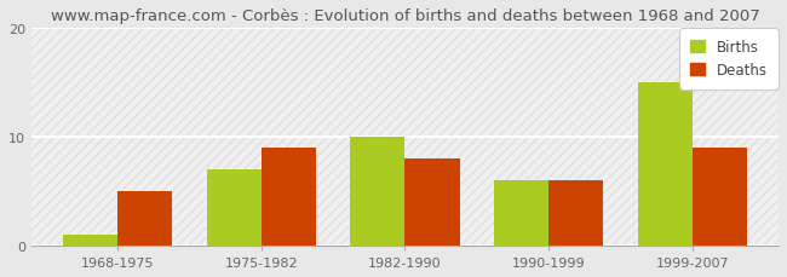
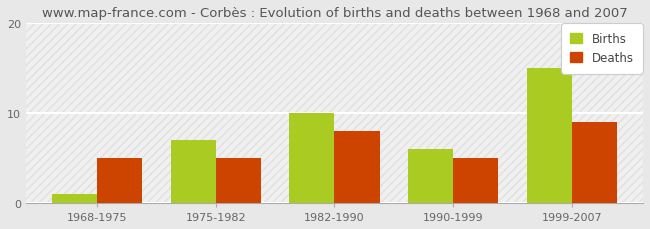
Deaths/1975-1982: 9 -> 5
Deaths/1990-1999: 6 -> 5
